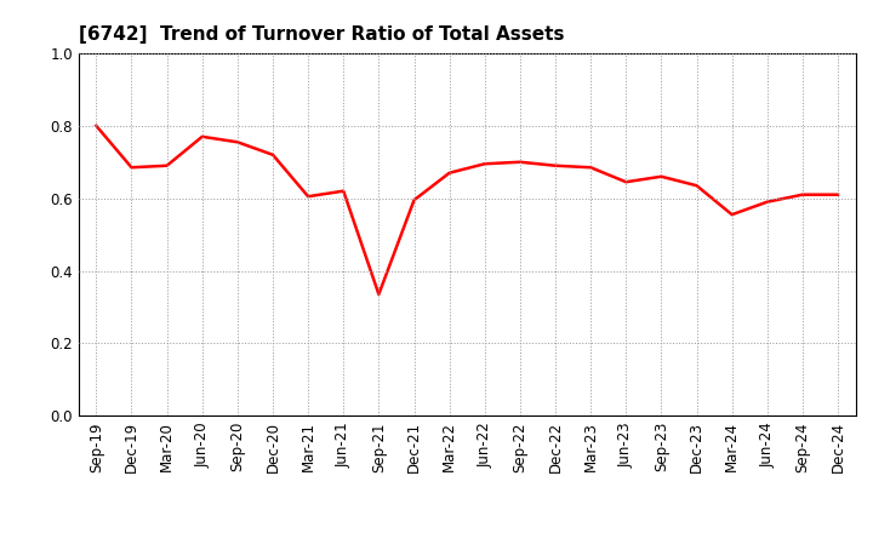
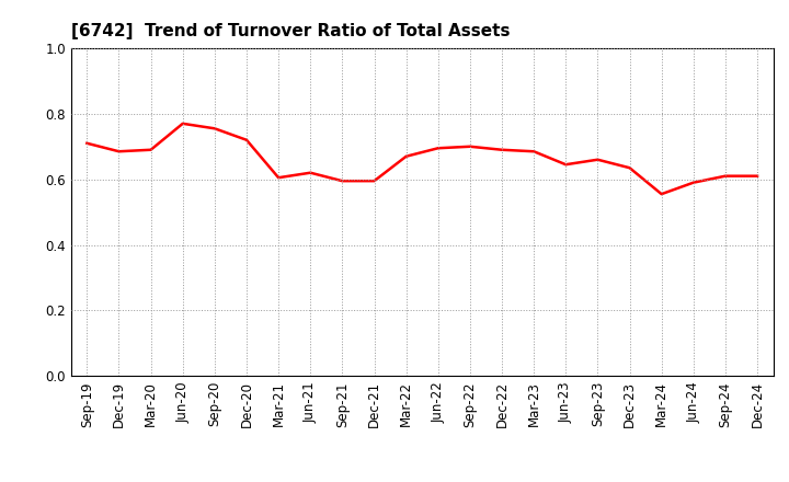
Sep-19: 0.800 -> 0.710
Sep-21: 0.335 -> 0.595
